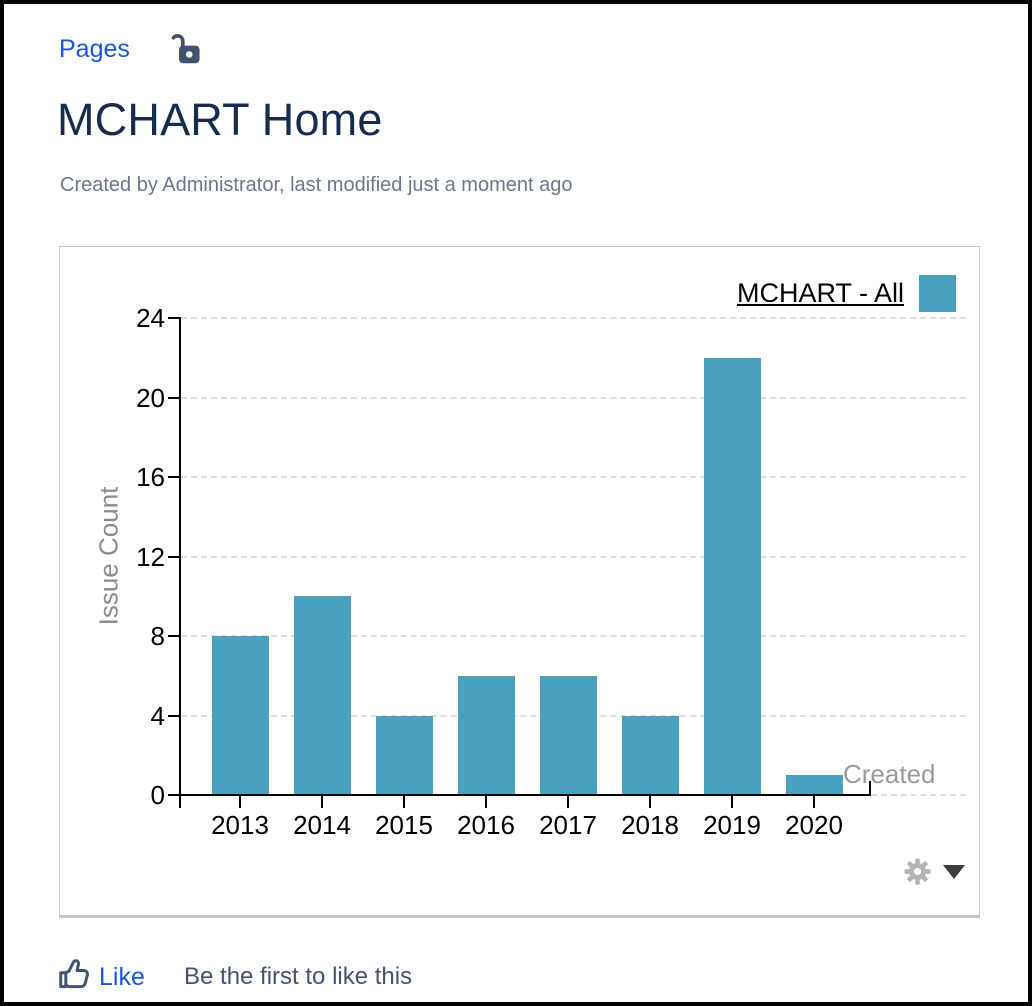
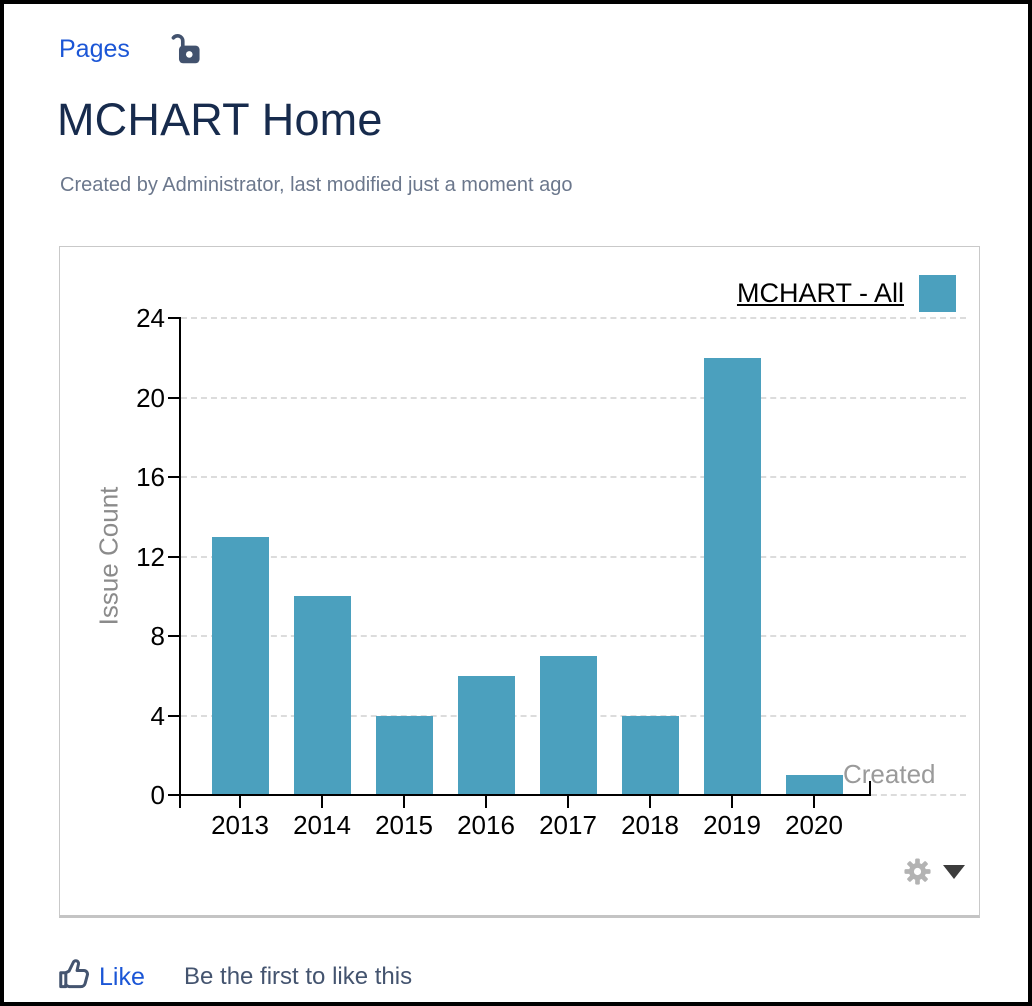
2013: 8 -> 13
2017: 6 -> 7
